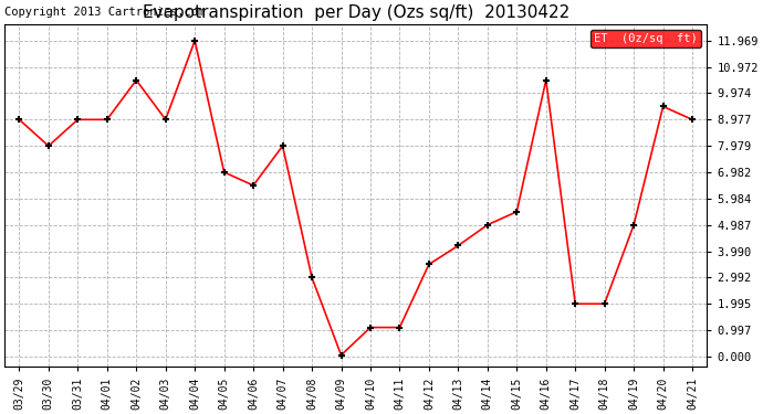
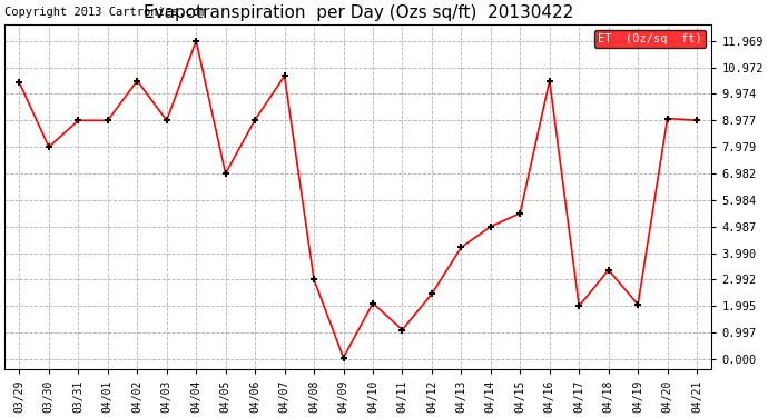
03/29: 8.98 -> 10.40
04/06: 6.48 -> 9.00
04/07: 7.98 -> 10.65
04/10: 1.10 -> 2.10
04/12: 3.49 -> 2.45
04/18: 2.00 -> 3.35
04/19: 4.99 -> 2.05
04/20: 9.47 -> 9.05
